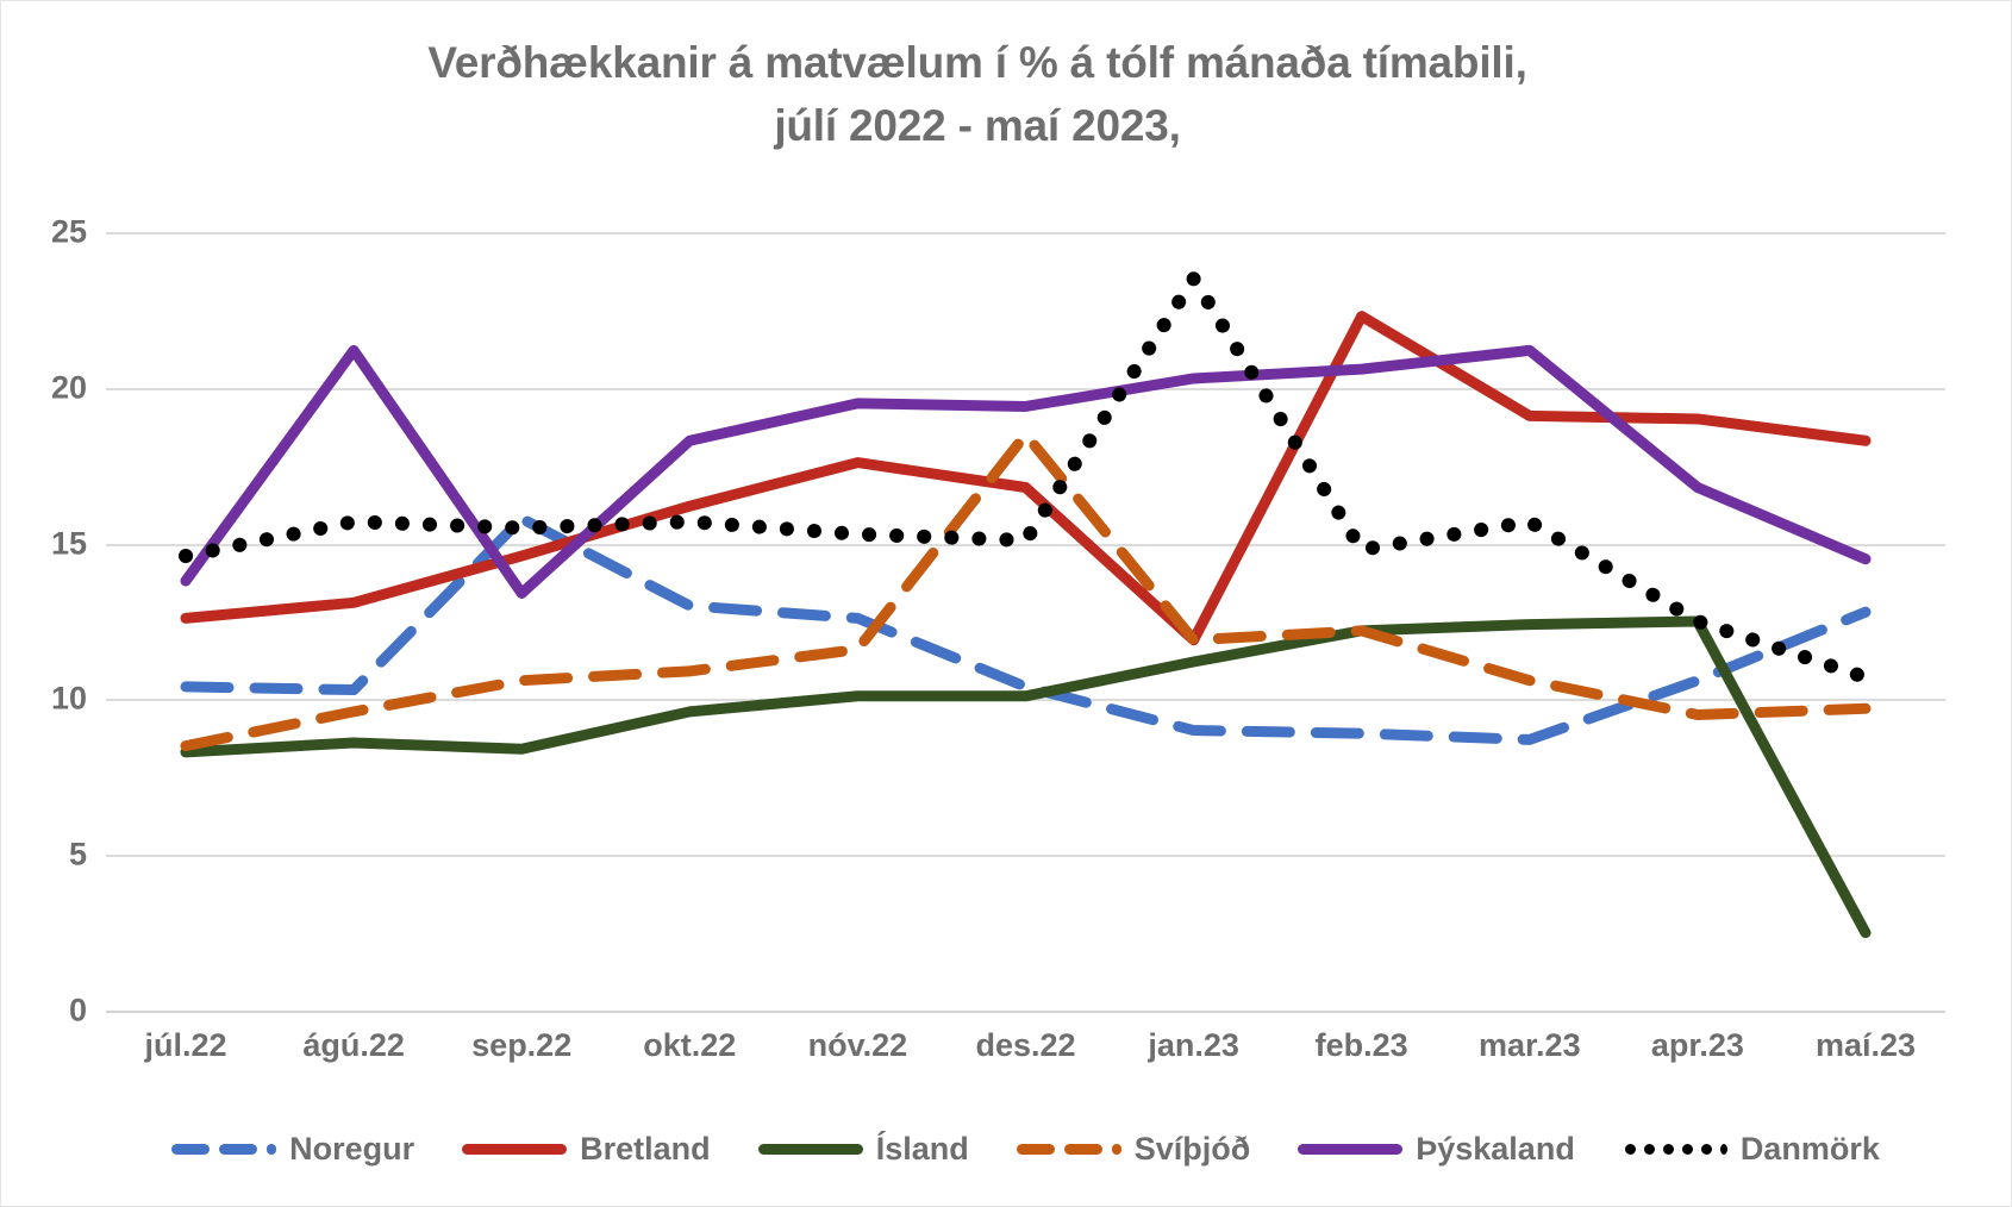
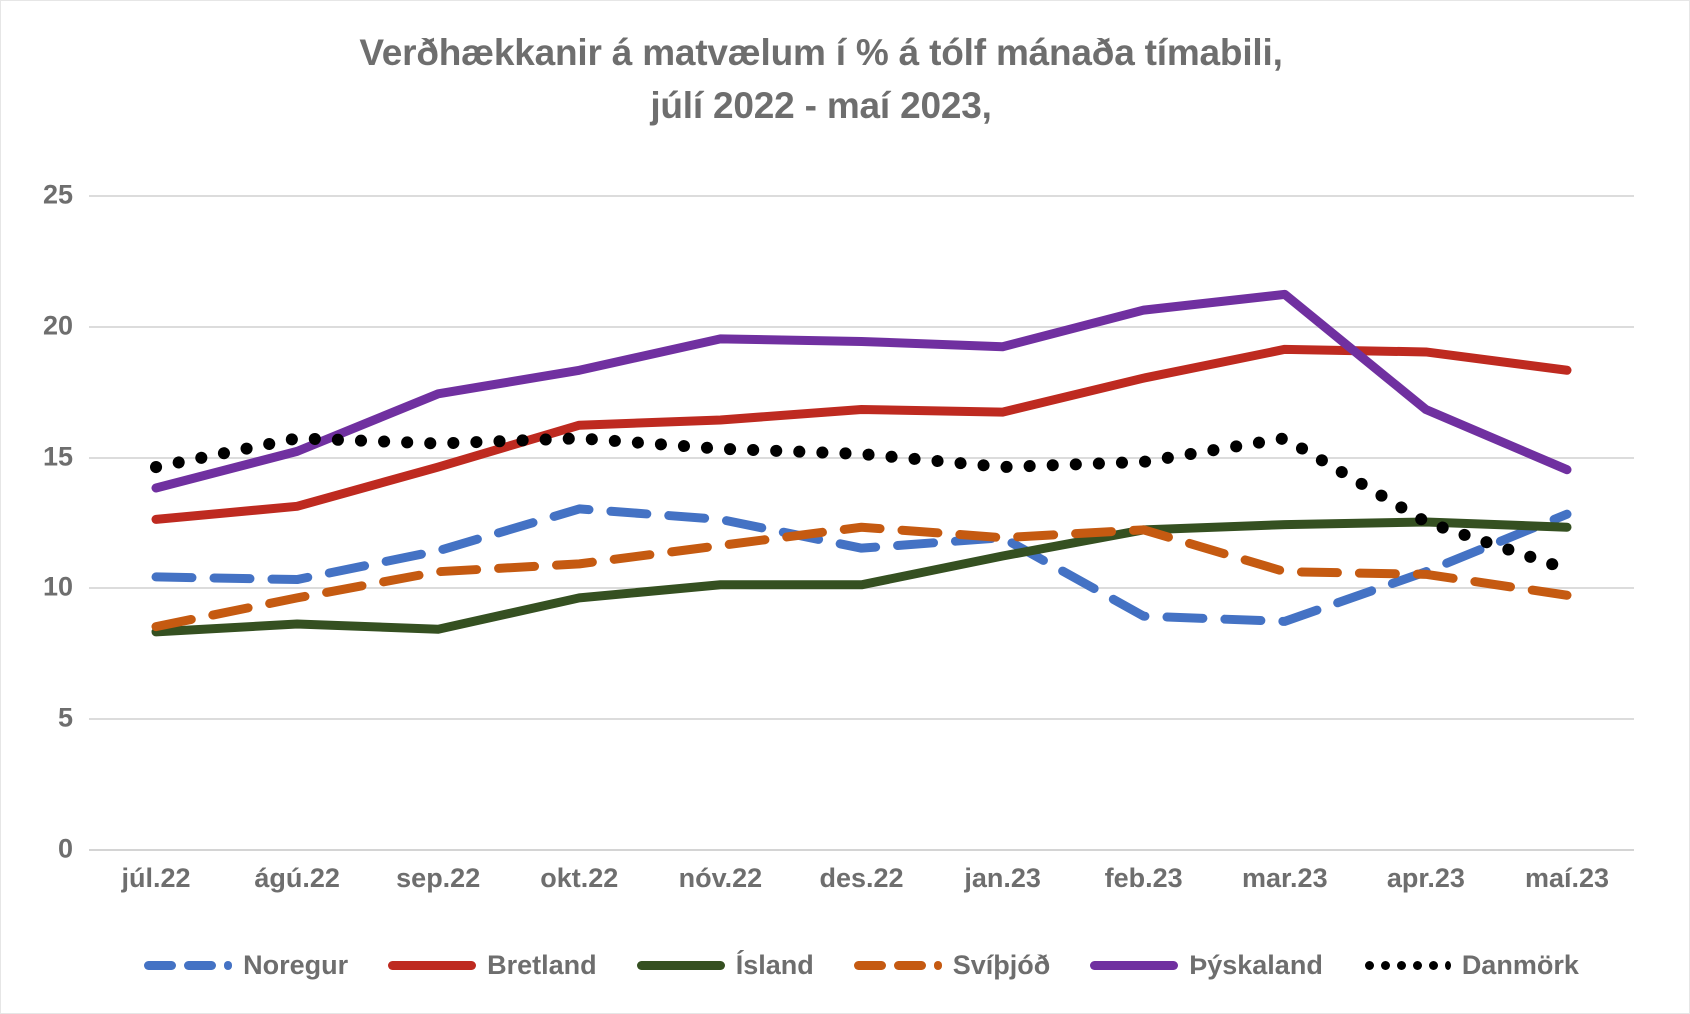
Þýskaland/ágú.22: 21.2 -> 15.2
Noregur/sep.22: 15.8 -> 11.4
Þýskaland/sep.22: 13.4 -> 17.4
Bretland/nóv.22: 17.6 -> 16.4
Noregur/des.22: 10.4 -> 11.5
Svíþjóð/des.22: 18.5 -> 12.3
Noregur/jan.23: 9.0 -> 11.9
Bretland/jan.23: 11.9 -> 16.7
Þýskaland/jan.23: 20.3 -> 19.2
Danmörk/jan.23: 23.5 -> 14.6
Bretland/feb.23: 22.3 -> 18.0
Svíþjóð/apr.23: 9.5 -> 10.5
Ísland/maí.23: 2.5 -> 12.3
